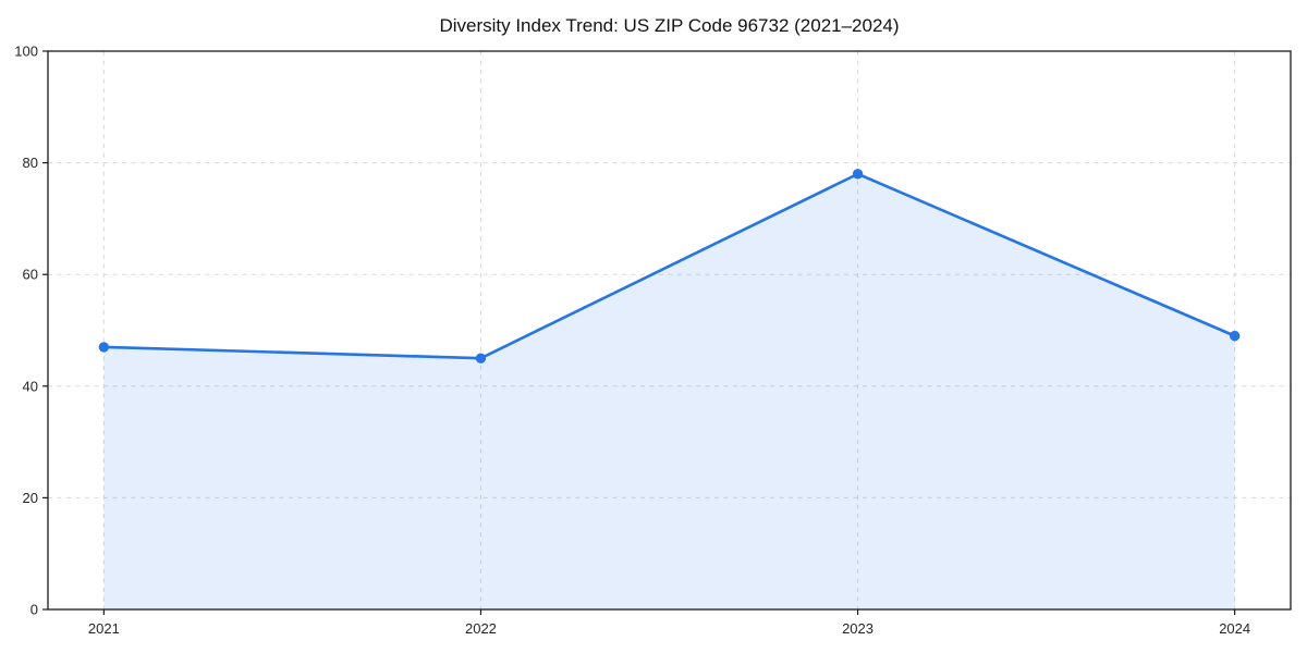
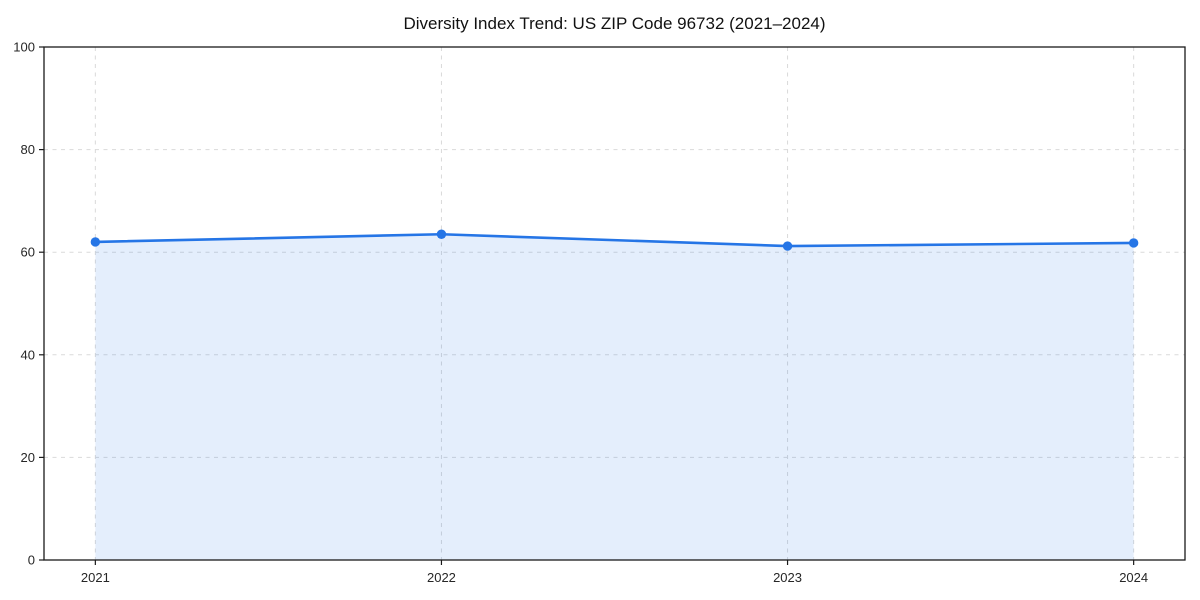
2021: 47 -> 62
2022: 45 -> 64
2023: 78 -> 61
2024: 49 -> 62
